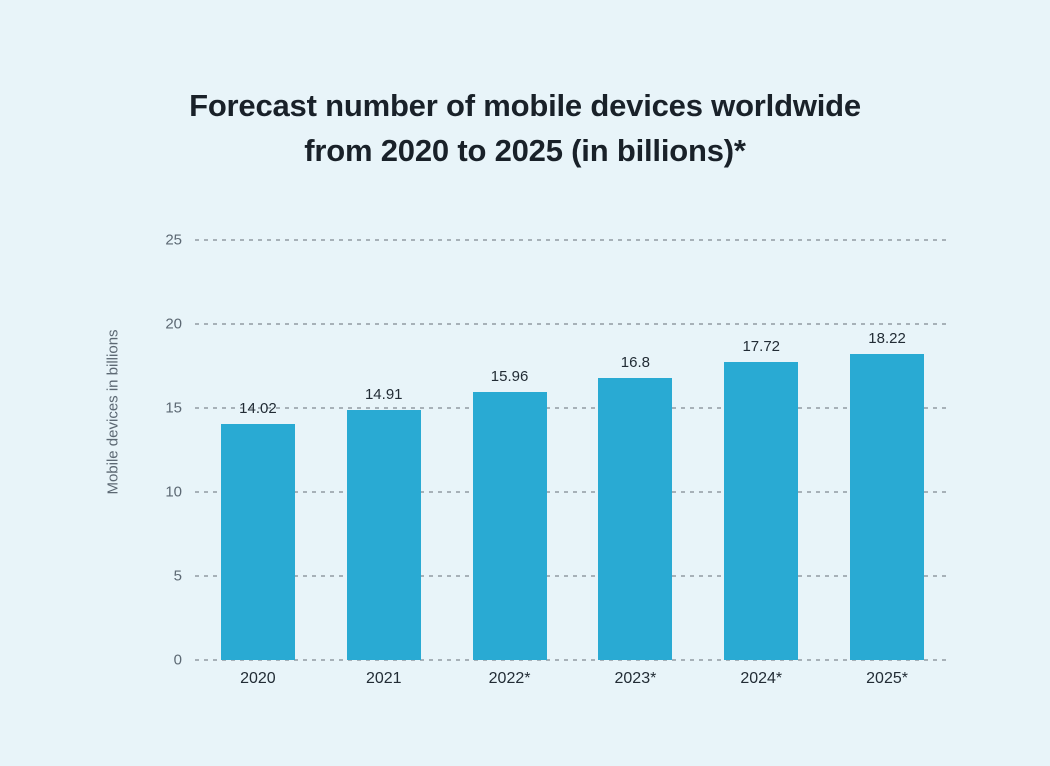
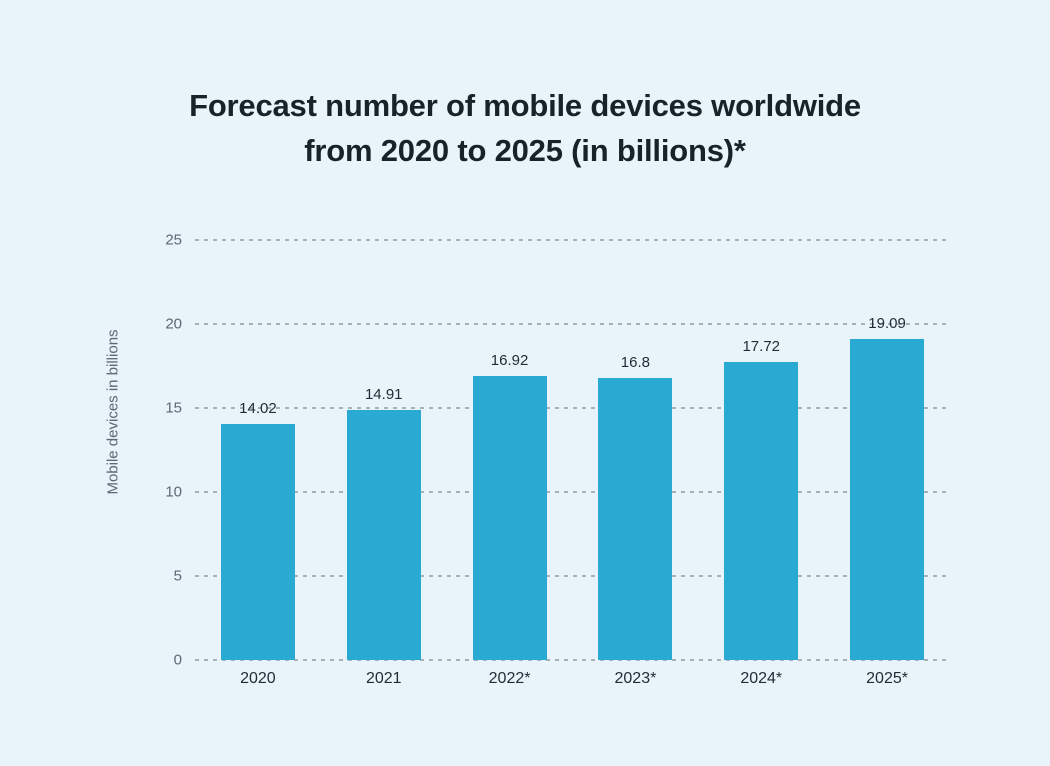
2022*: 15.96 -> 16.92
2025*: 18.22 -> 19.09
